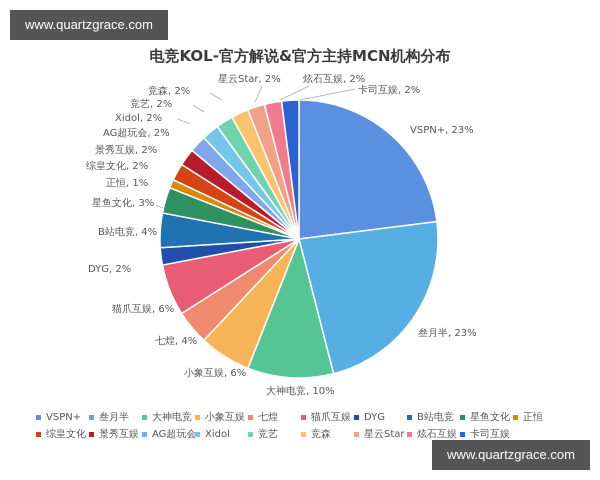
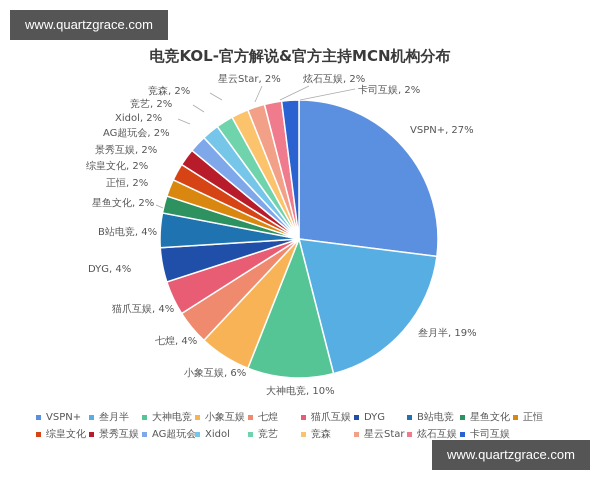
VSPN+: 23% -> 27%
叁月半: 23% -> 19%
猫爪互娱: 6% -> 4%
DYG: 2% -> 4%
星鱼文化: 3% -> 2%
正恒: 1% -> 2%
